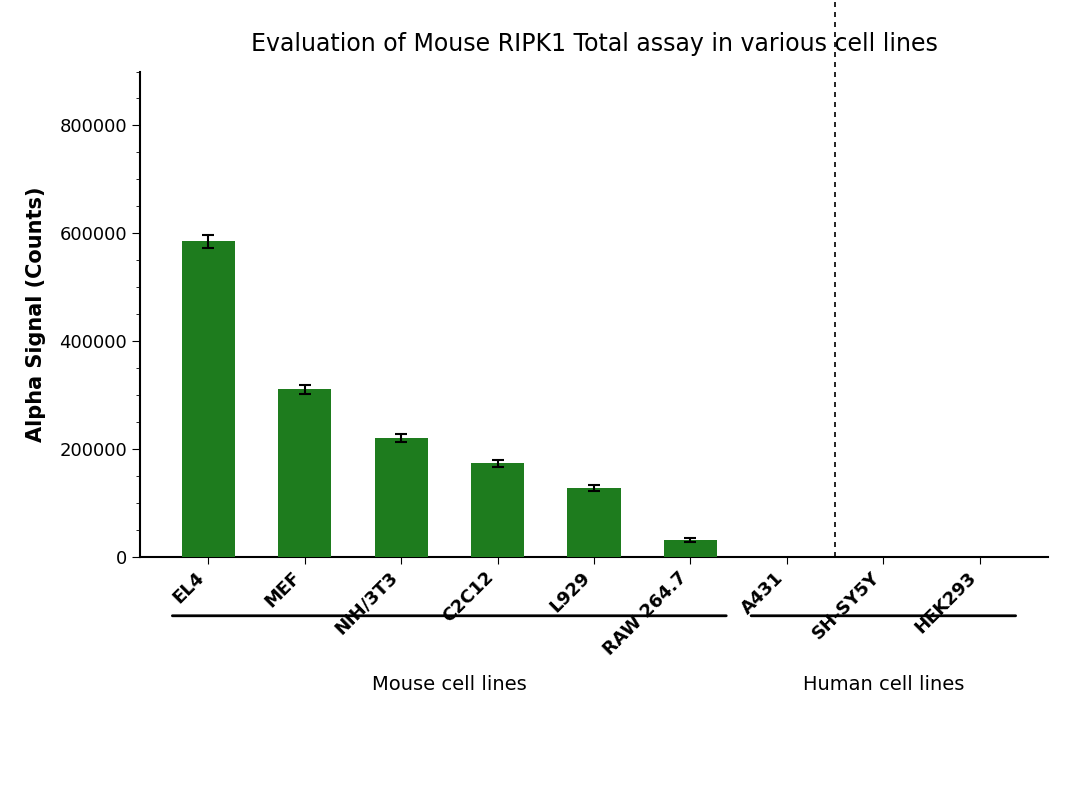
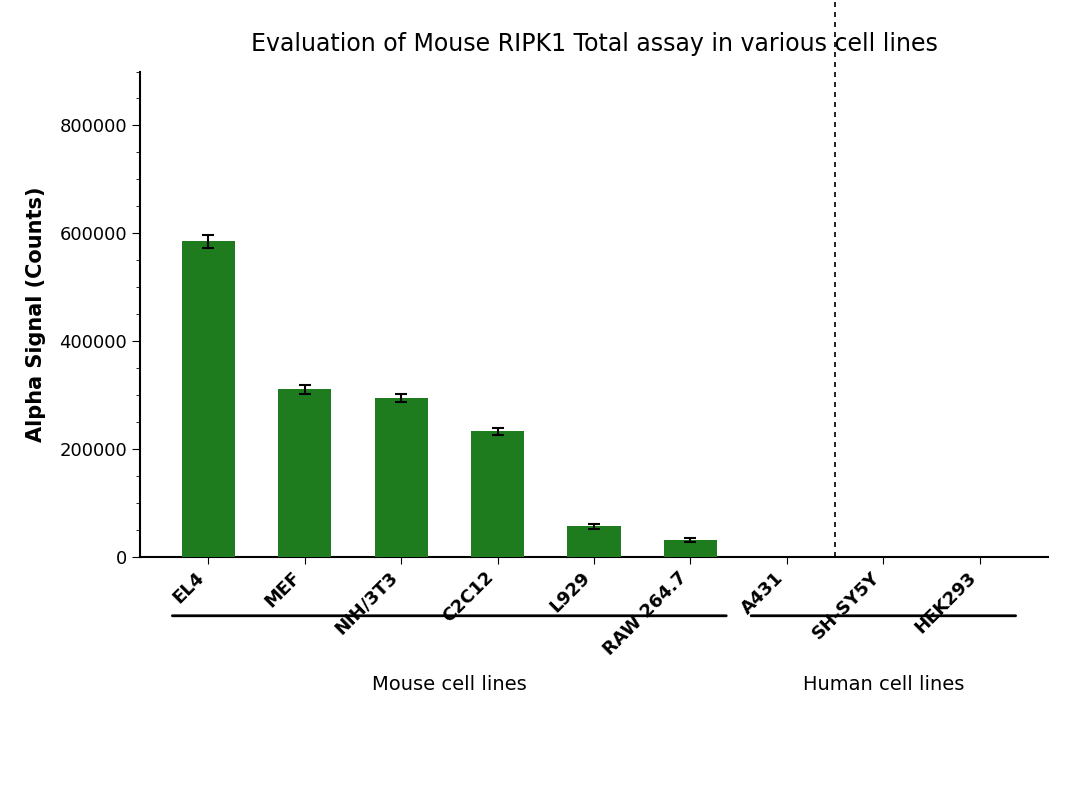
NIH/3T3: 220000 -> 294000
C2C12: 173000 -> 232000
L929: 127000 -> 56000
